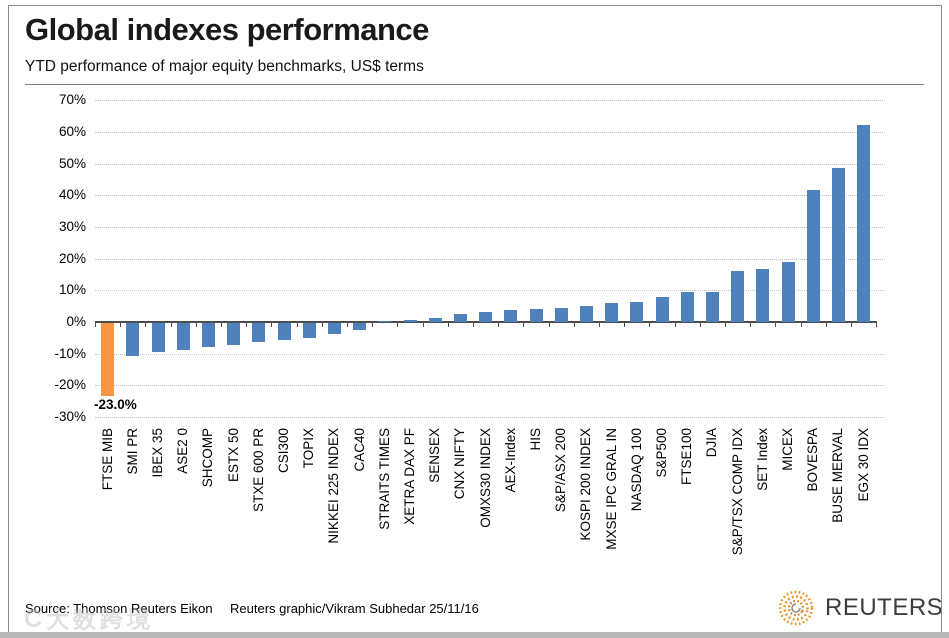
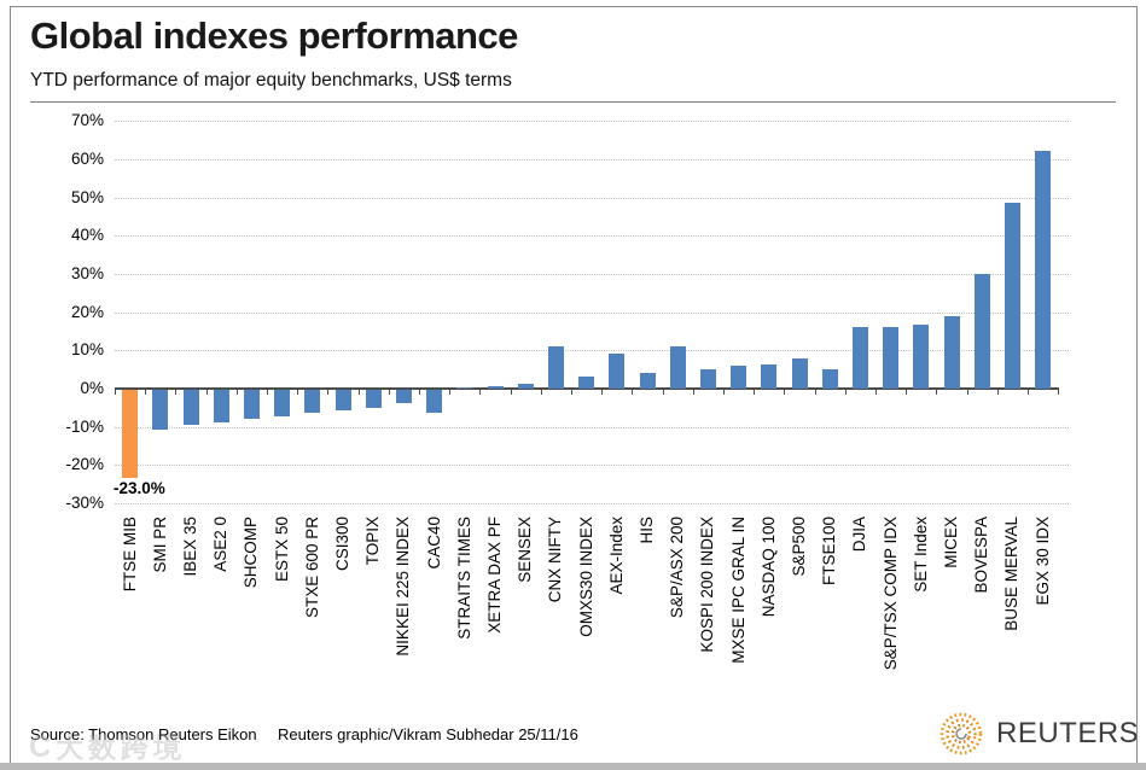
CAC40: -2% -> -6%
CNX NIFTY: 2% -> 11%
AEX-Index: 4% -> 9%
S&P/ASX 200: 4% -> 11%
FTSE100: 9% -> 5%
DJIA: 10% -> 16%
BOVESPA: 42% -> 30%
